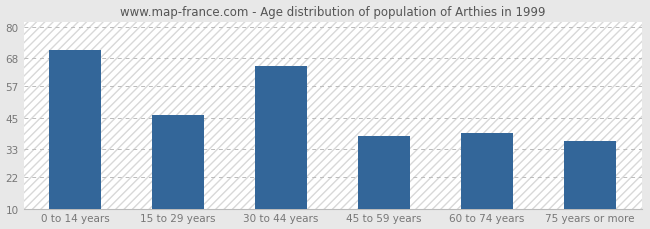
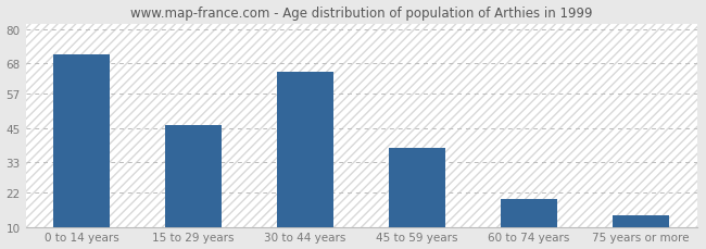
60 to 74 years: 39 -> 20
75 years or more: 36 -> 14
